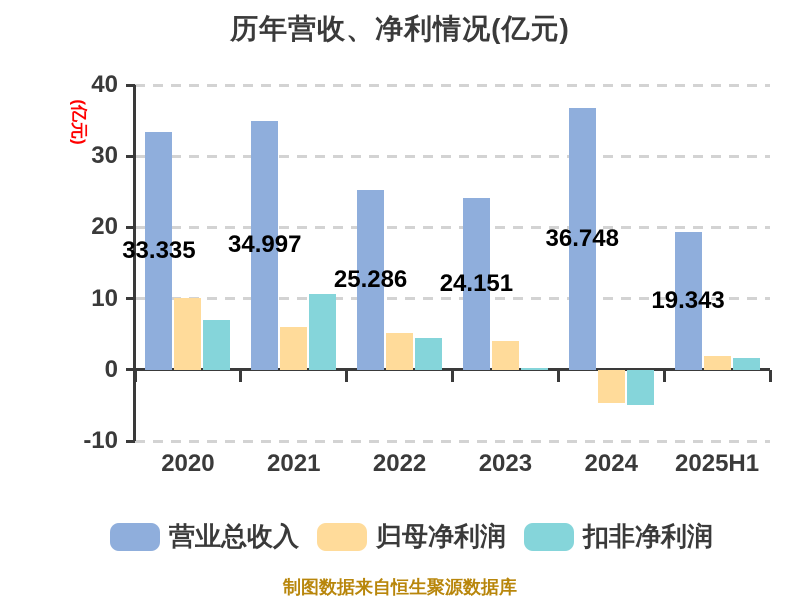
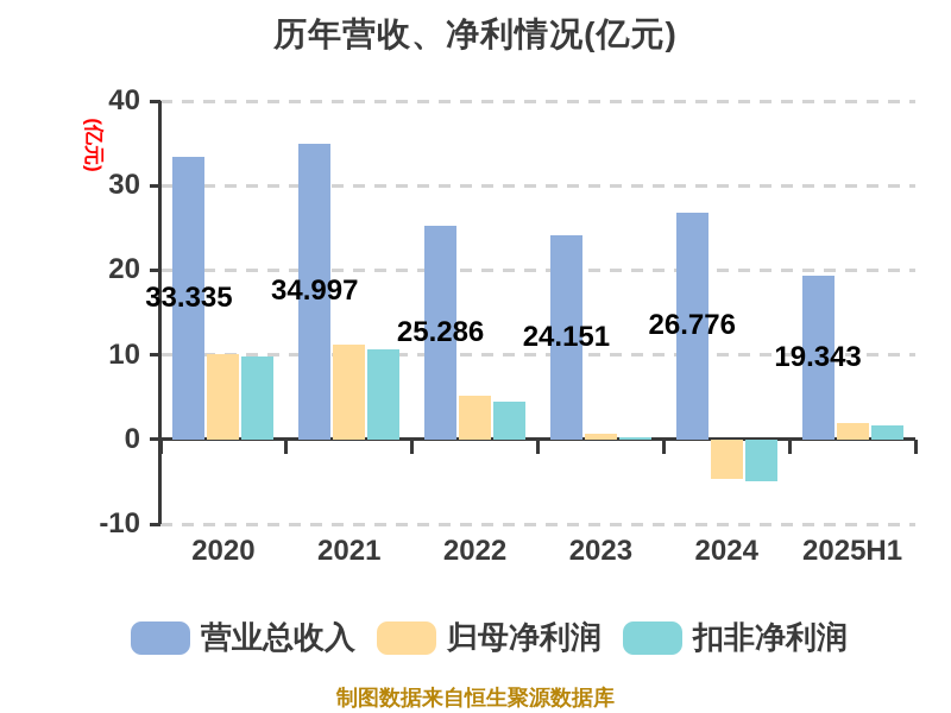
扣非净利润/2020: 7 -> 10
归母净利润/2021: 6 -> 11
归母净利润/2023: 4 -> 1
营业总收入/2024: 36.748 -> 26.776
